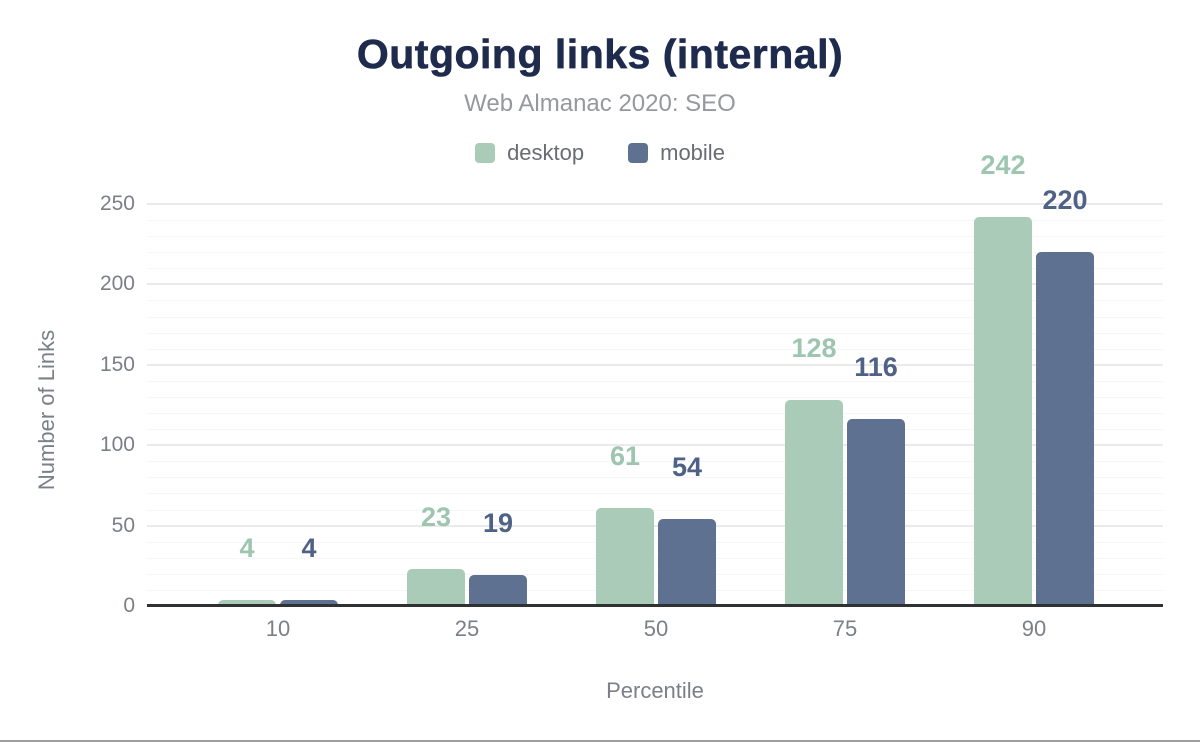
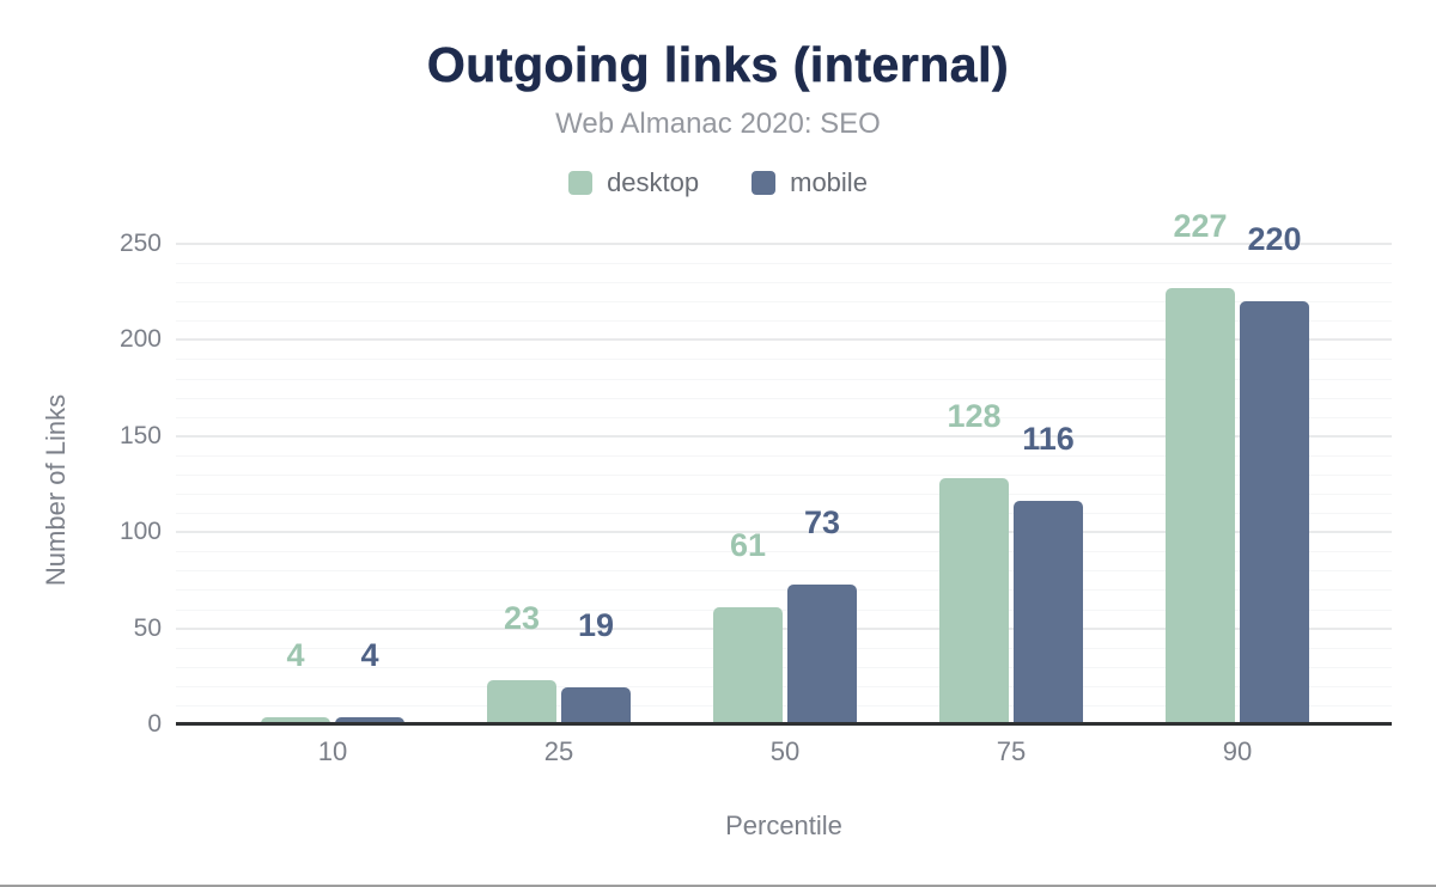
mobile/50: 54 -> 73
desktop/90: 242 -> 227
